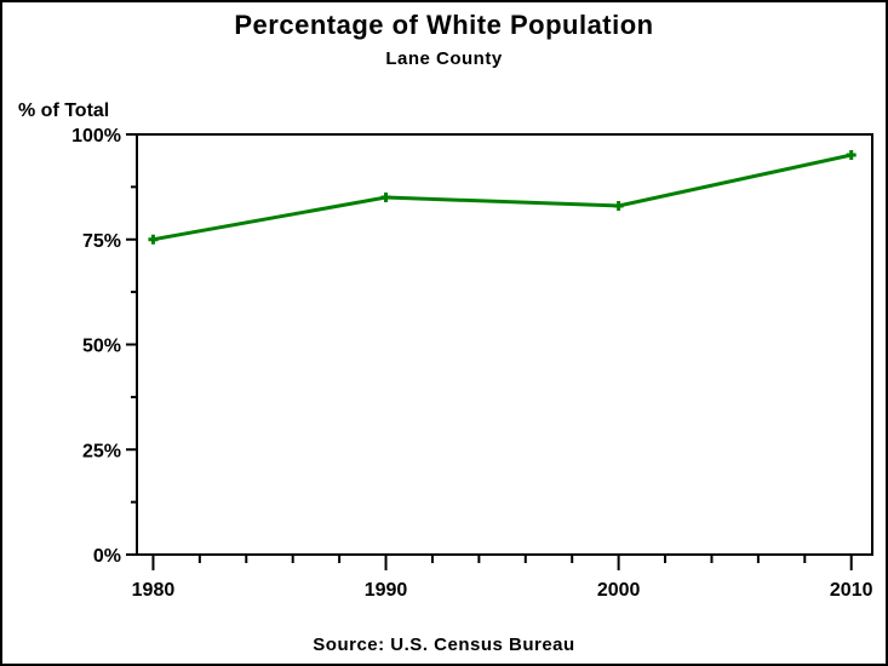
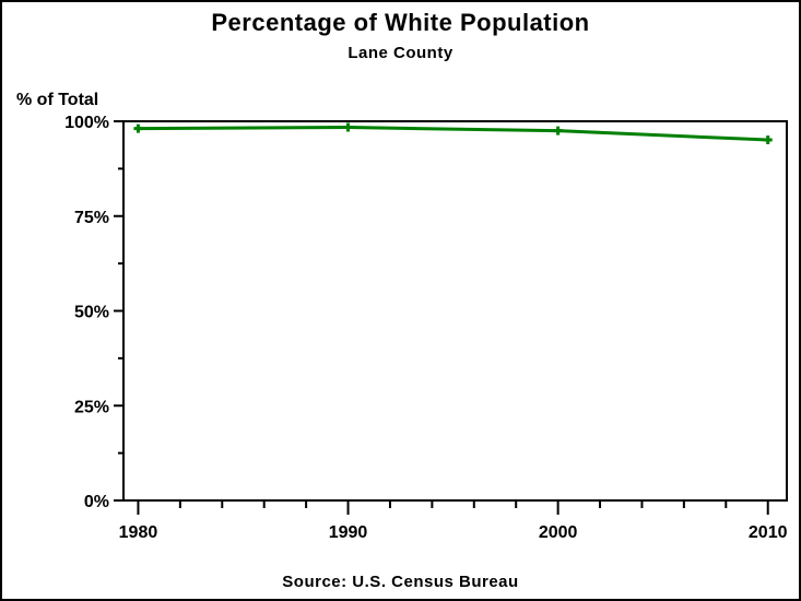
1980: 75% -> 98%
1990: 85% -> 98%
2000: 83% -> 98%
